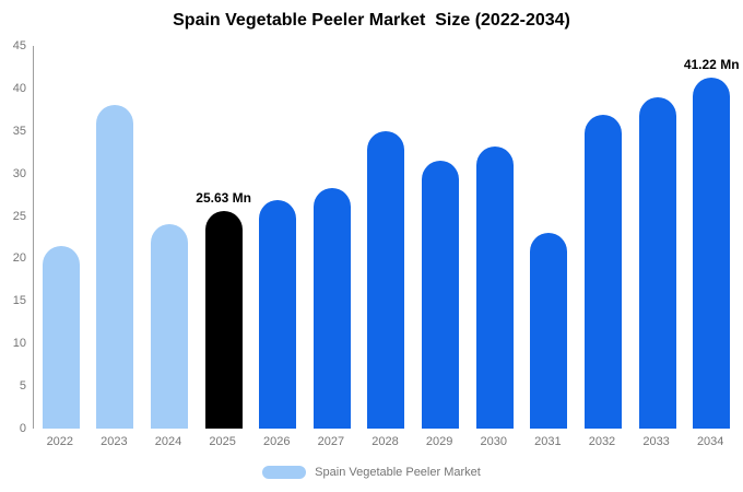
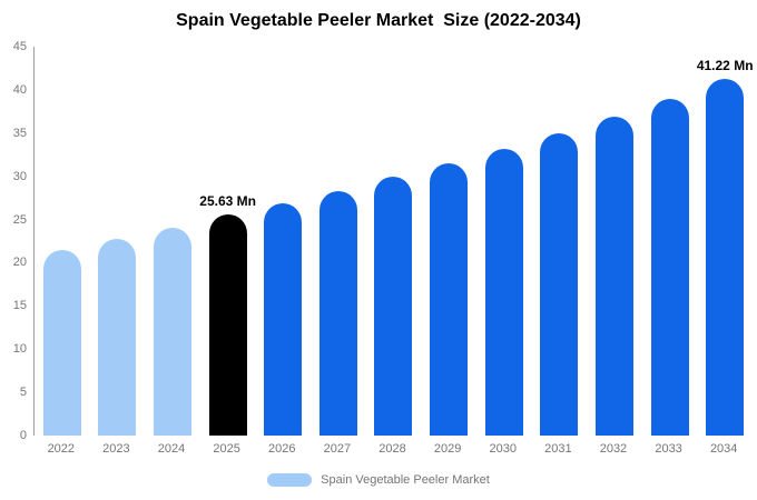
2023: 38 -> 23
2028: 35 -> 30
2031: 23 -> 35
